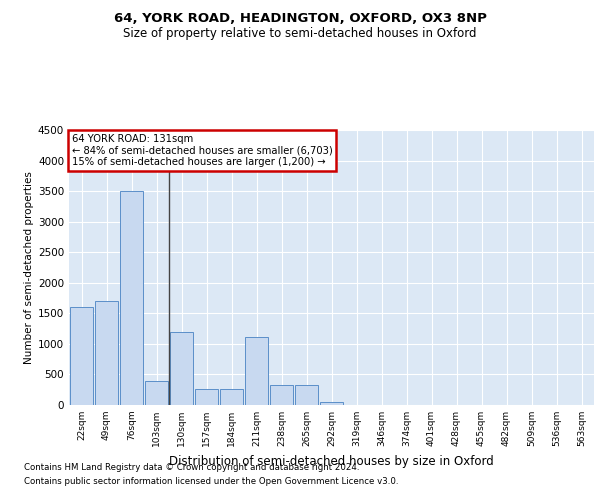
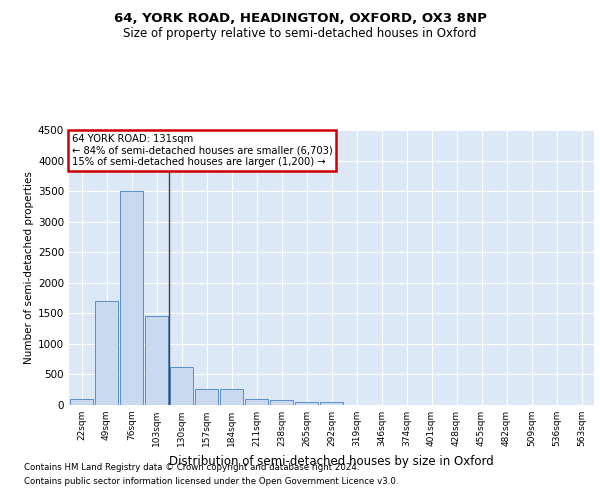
22sqm: 1600 -> 100
103sqm: 400 -> 1450
130sqm: 1200 -> 620
211sqm: 1120 -> 100
238sqm: 320 -> 80
265sqm: 320 -> 60
